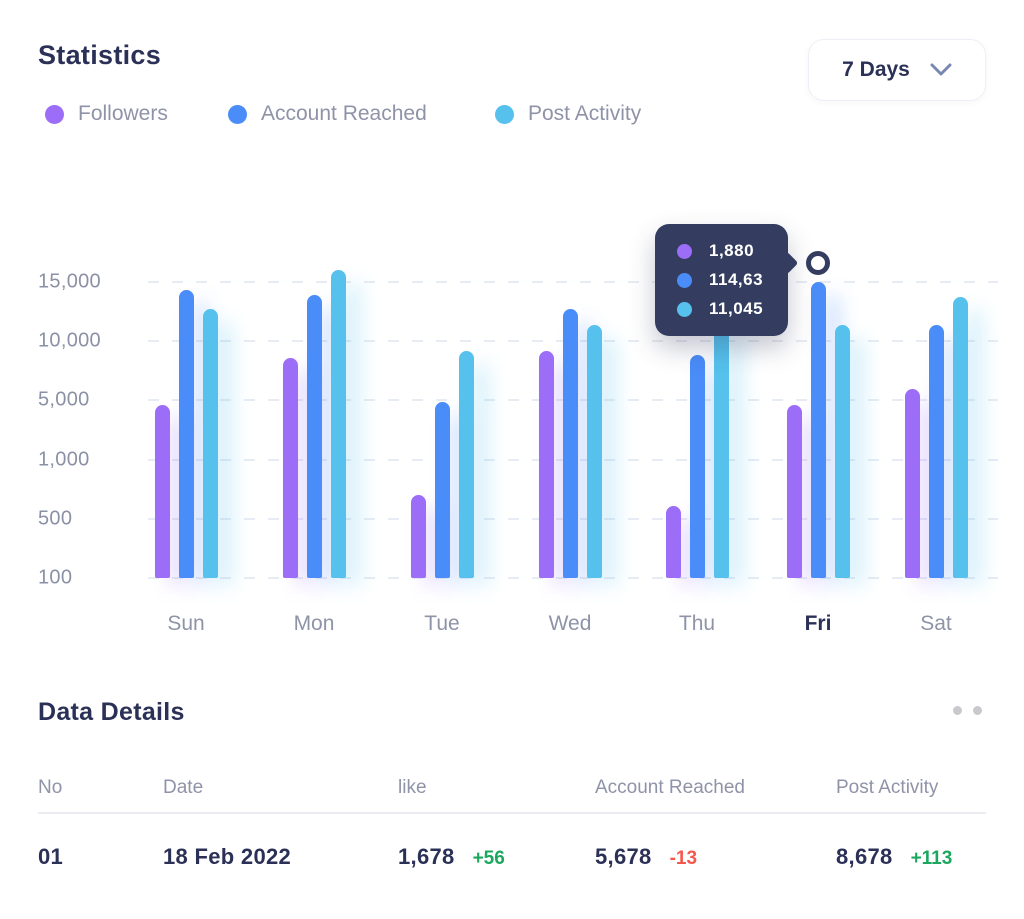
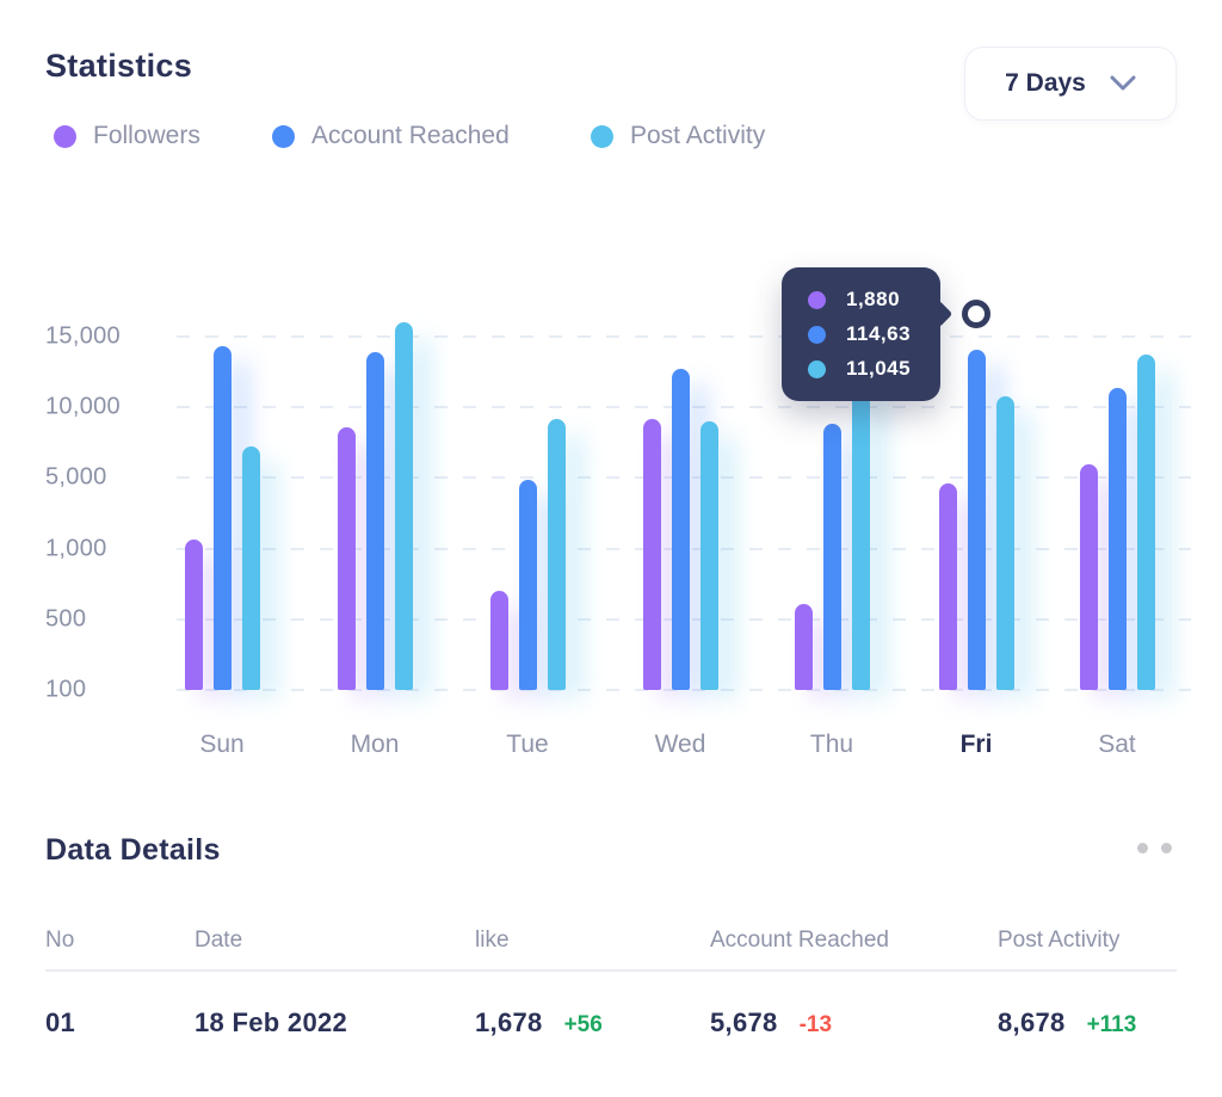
Followers/Sun: 4700 -> 1500
Post Activity/Sun: 12700 -> 7200
Post Activity/Wed: 11400 -> 9000
Account Reached/Fri: 15000 -> 14100
Post Activity/Fri: 11400 -> 10800
